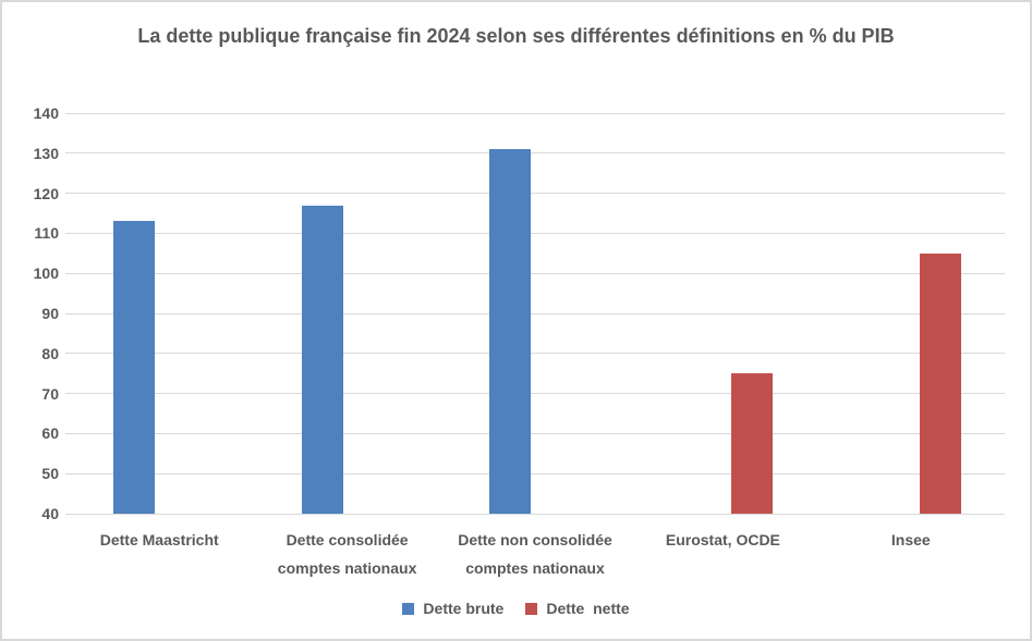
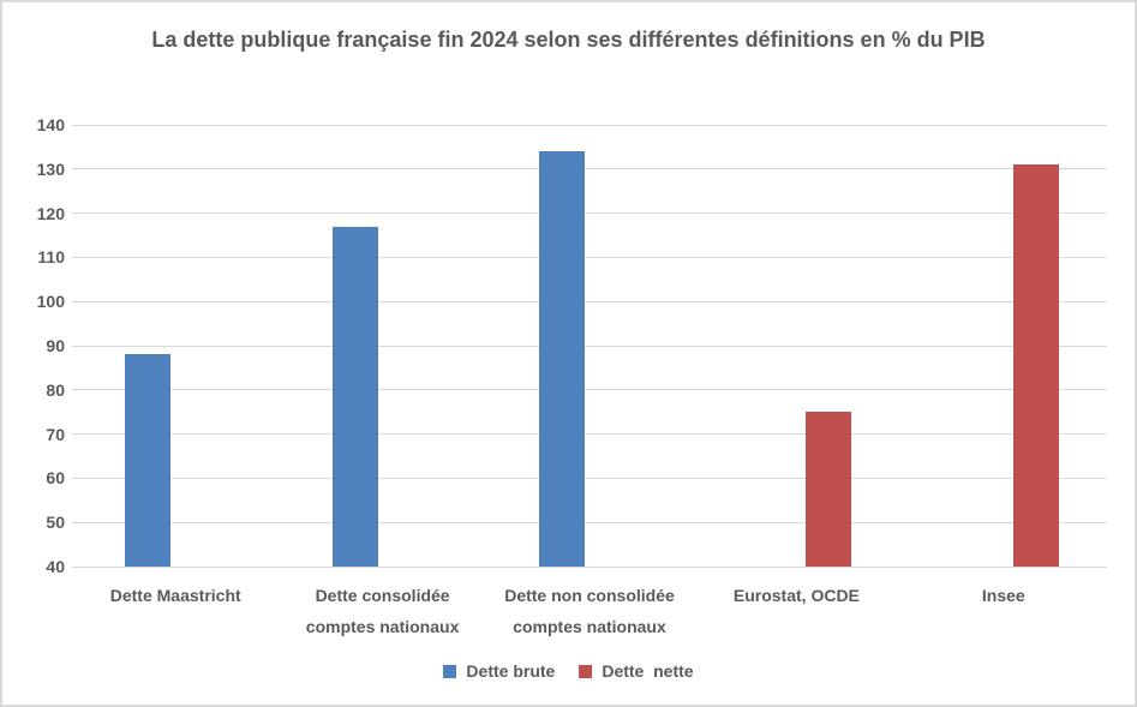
Dette brute/Dette Maastricht: 113 -> 88
Dette brute/Dette non consolidée comptes nationaux: 131 -> 134
Dette nette/Insee: 105 -> 131
